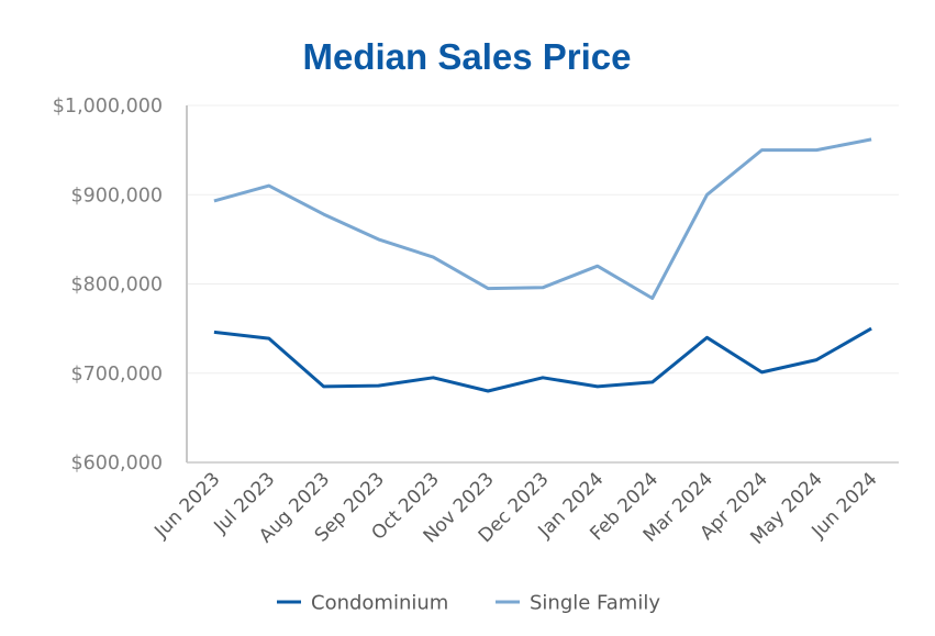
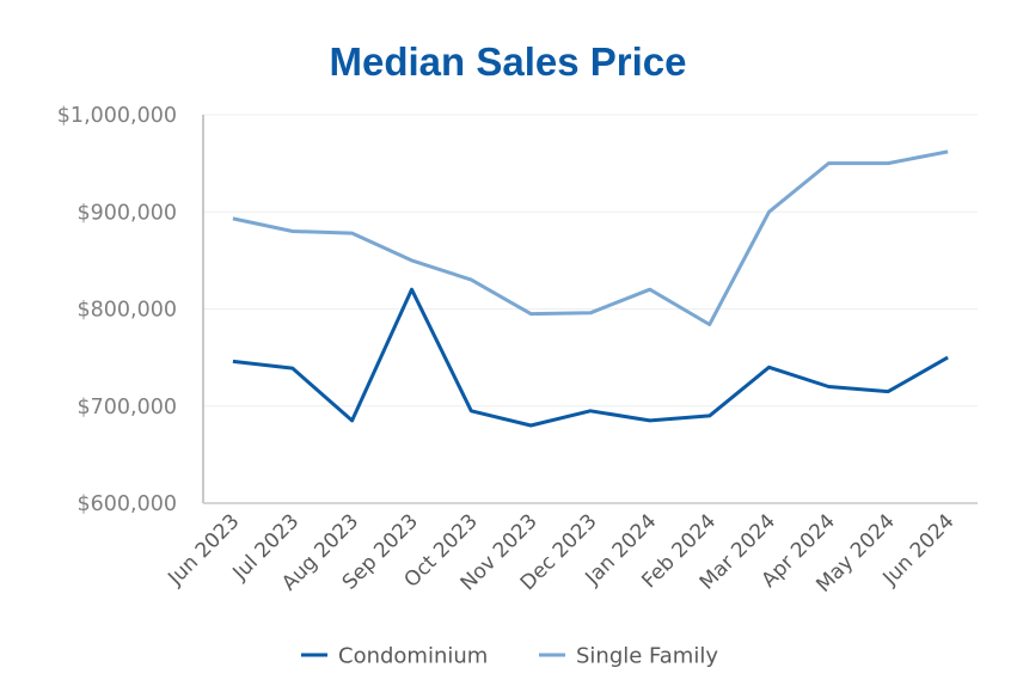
Single Family/Jul 2023: $910000 -> $880000
Condominium/Sep 2023: $690000 -> $820000
Condominium/Apr 2024: $700000 -> $720000
